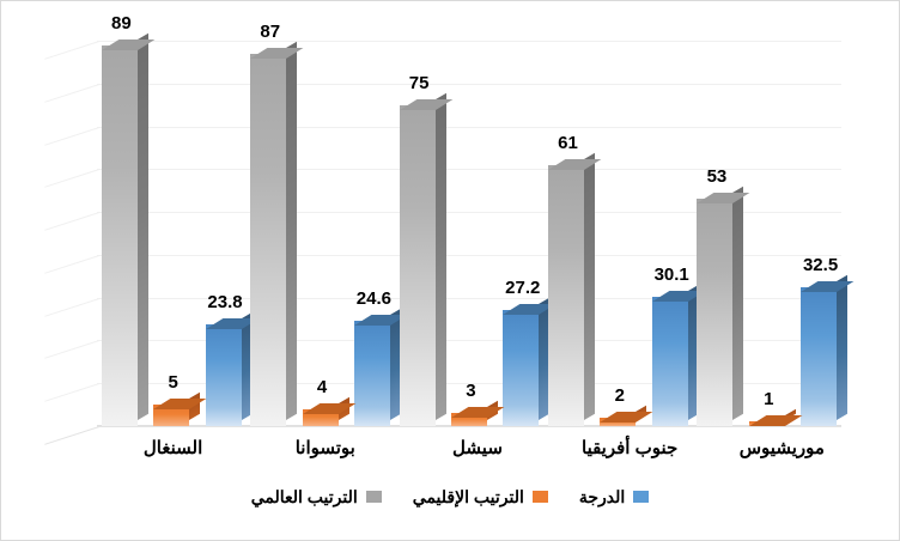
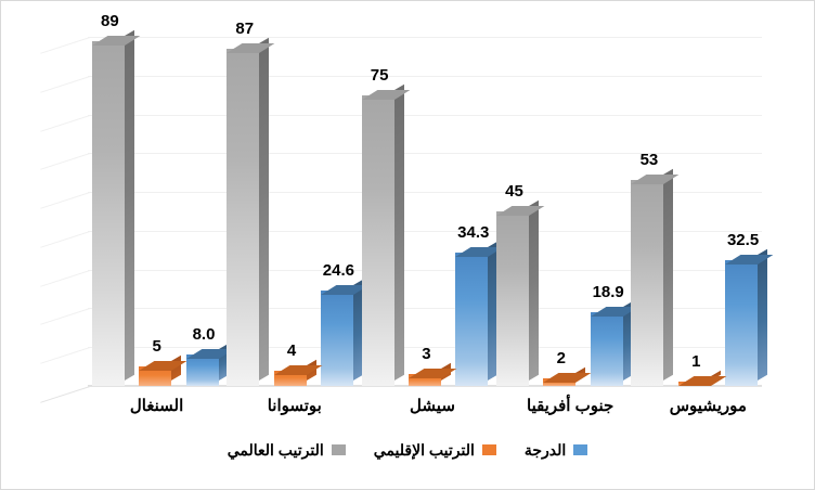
الدرجة/السنغال: 23.8 -> 8.0
الدرجة/سيشل: 27.2 -> 34.3
الدرجة/جنوب أفريقيا: 30.1 -> 18.9
الترتيب العالمي/جنوب أفريقيا: 61 -> 45
